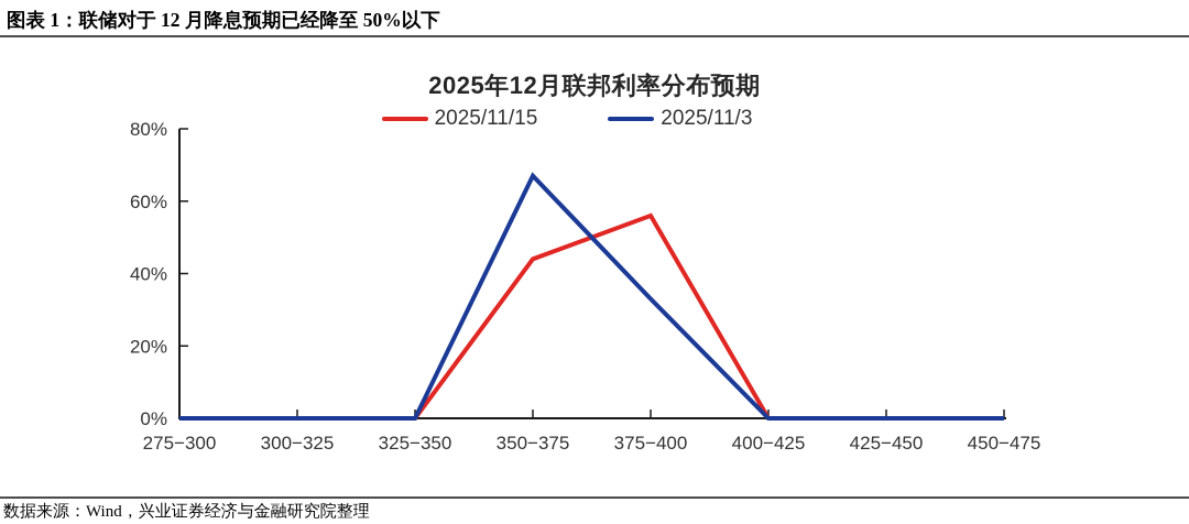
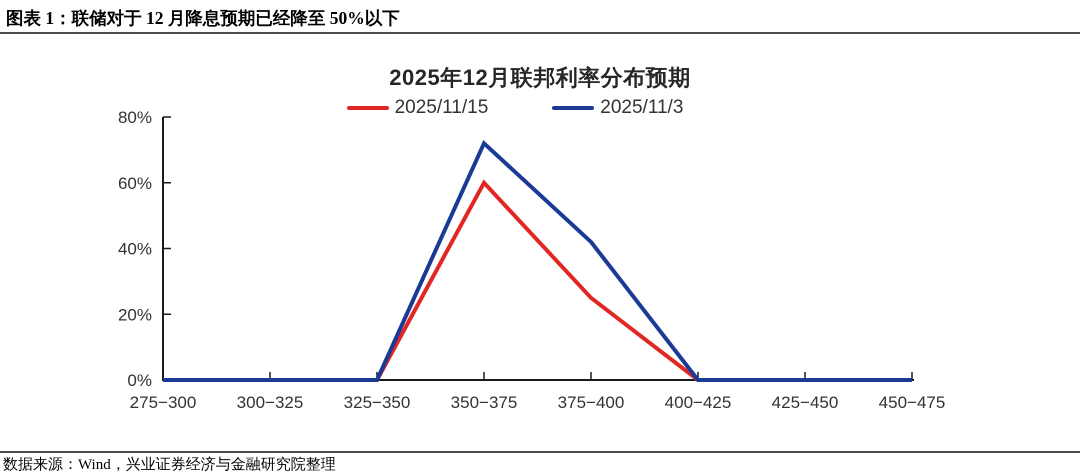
2025/11/15/350−375: 44% -> 60%
2025/11/3/350−375: 67% -> 72%
2025/11/15/375−400: 56% -> 25%
2025/11/3/375−400: 33% -> 42%
